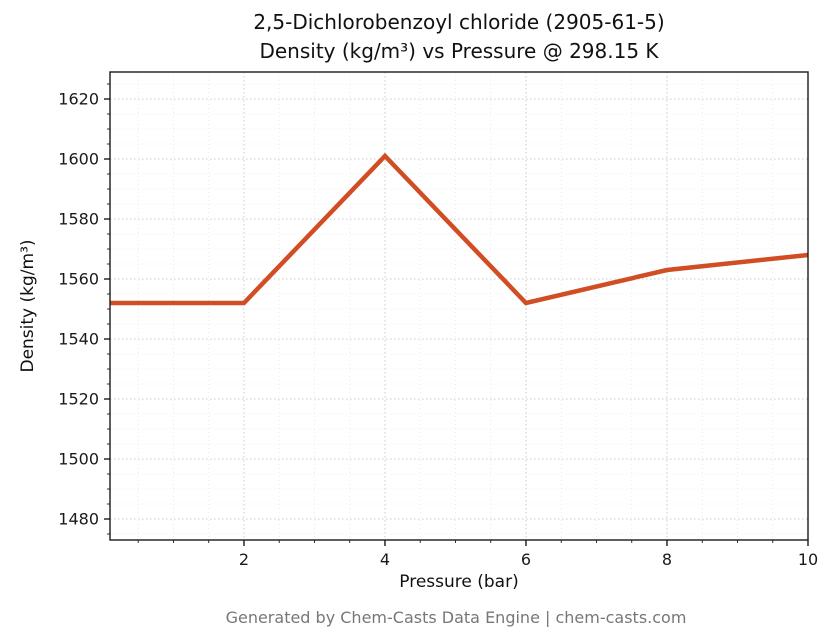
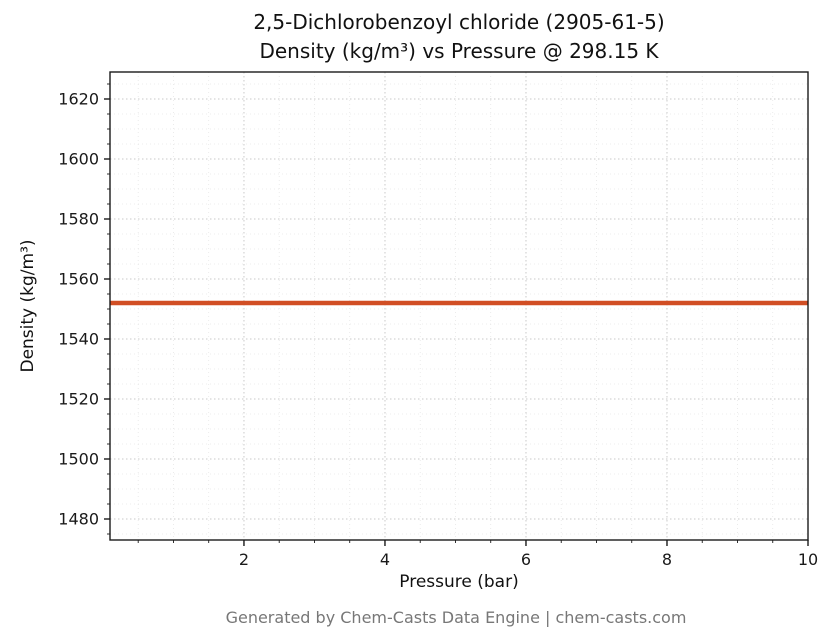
4: 1601 -> 1552
8: 1563 -> 1552
10: 1568 -> 1552
